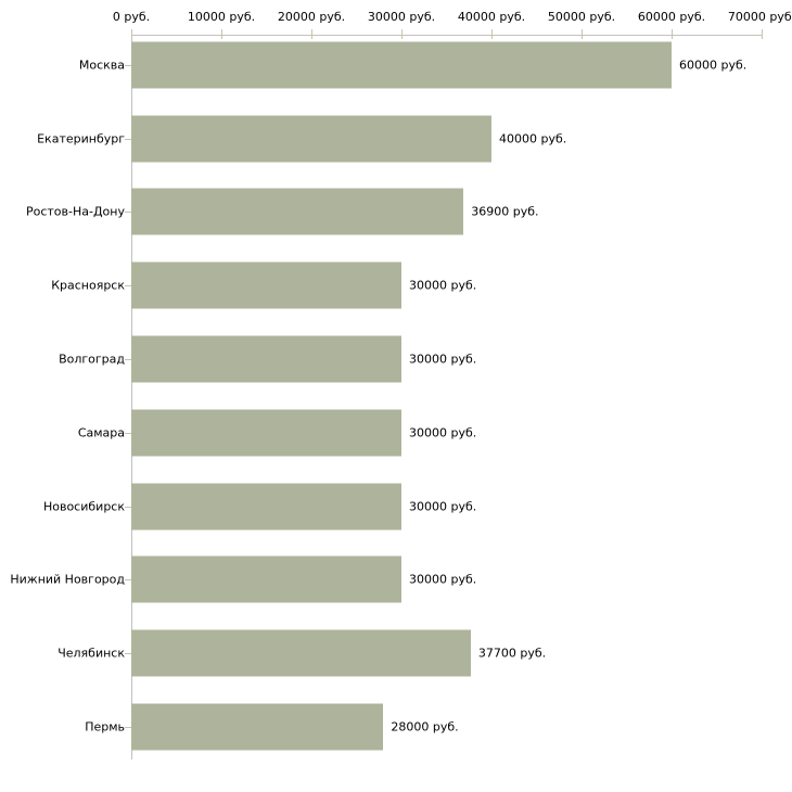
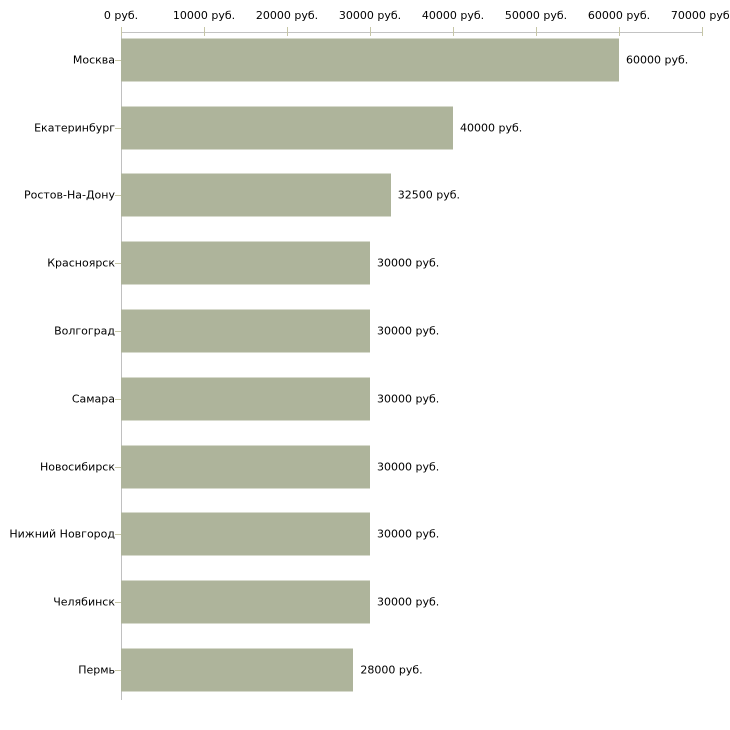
Ростов-На-Дону: 36900 -> 32500
Челябинск: 37700 -> 30000
